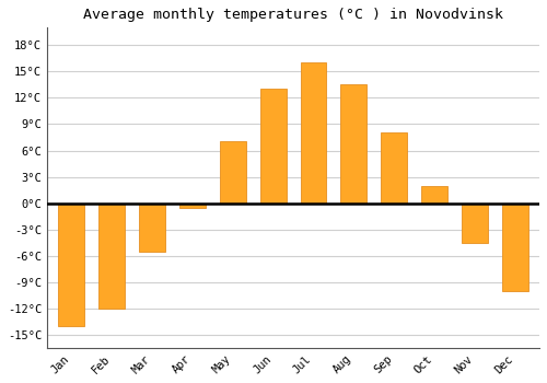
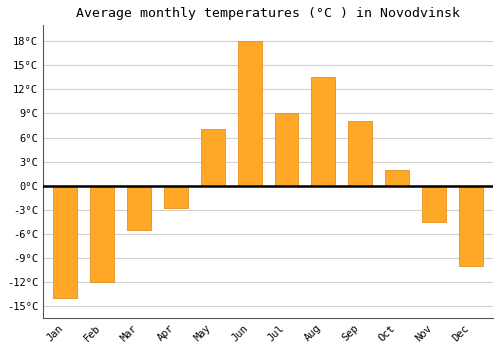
Apr: -0.5°C -> -2.8°C
Jun: 13.0°C -> 18.0°C
Jul: 16.0°C -> 9.0°C
